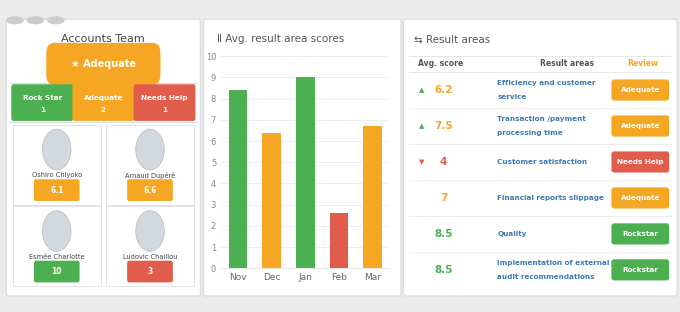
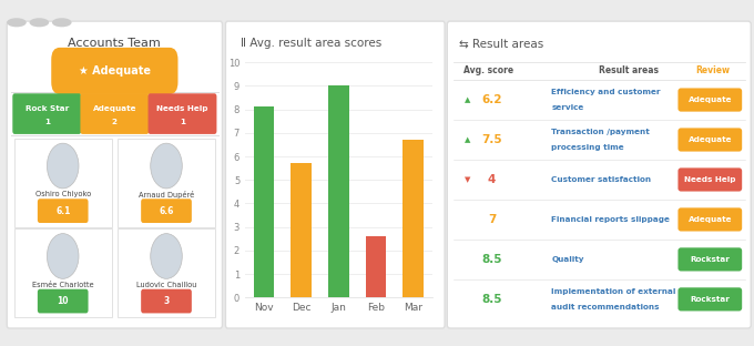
Nov: 8.4 -> 8.1
Dec: 6.4 -> 5.7
